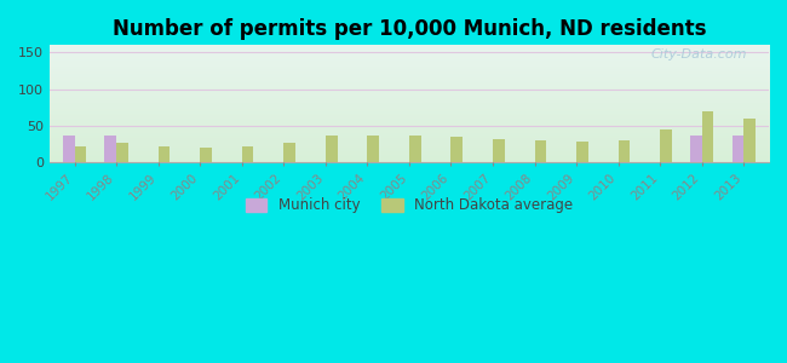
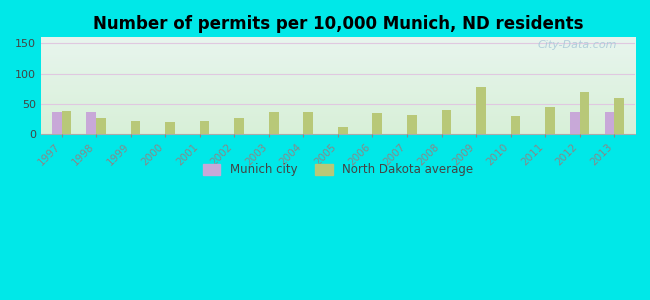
North Dakota average/1997: 22 -> 38
North Dakota average/2005: 36 -> 12
North Dakota average/2008: 29 -> 40
North Dakota average/2009: 28 -> 78
